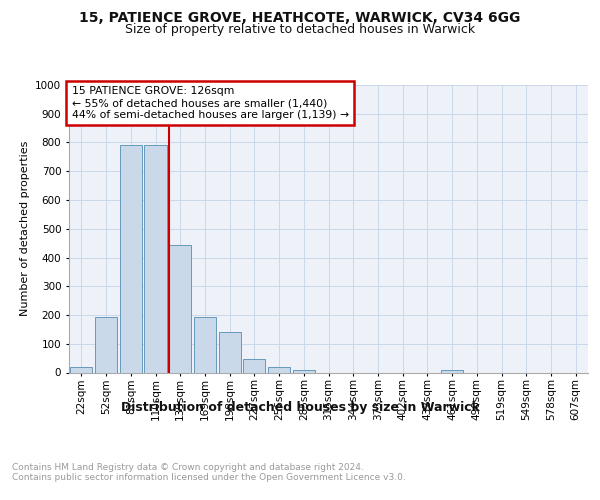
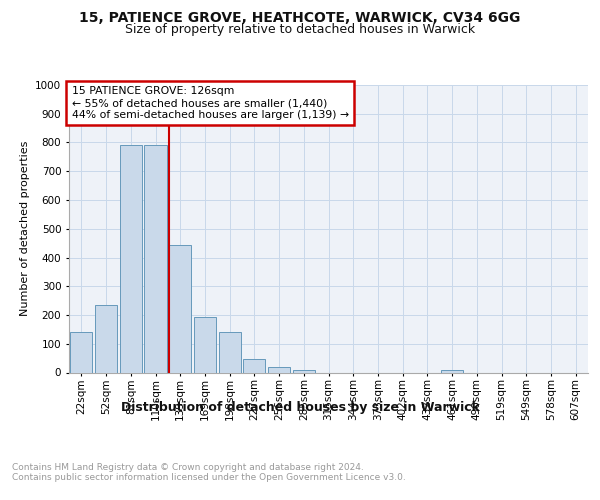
22sqm: 20 -> 140
52sqm: 193 -> 235
